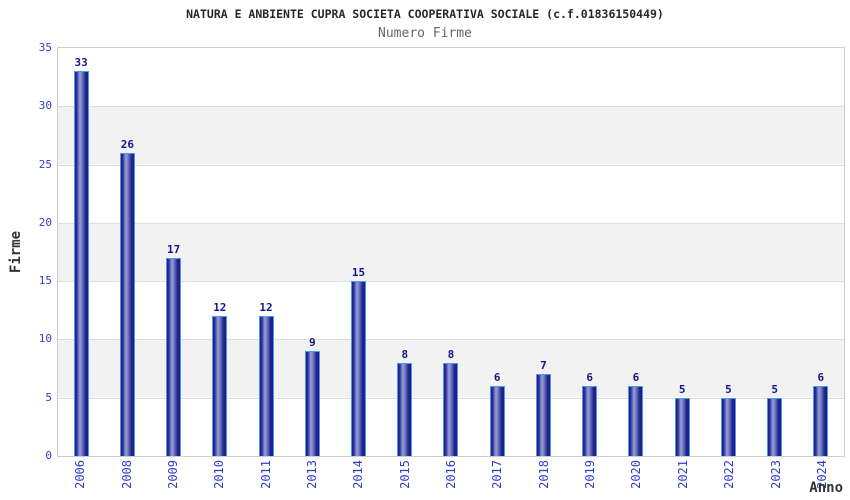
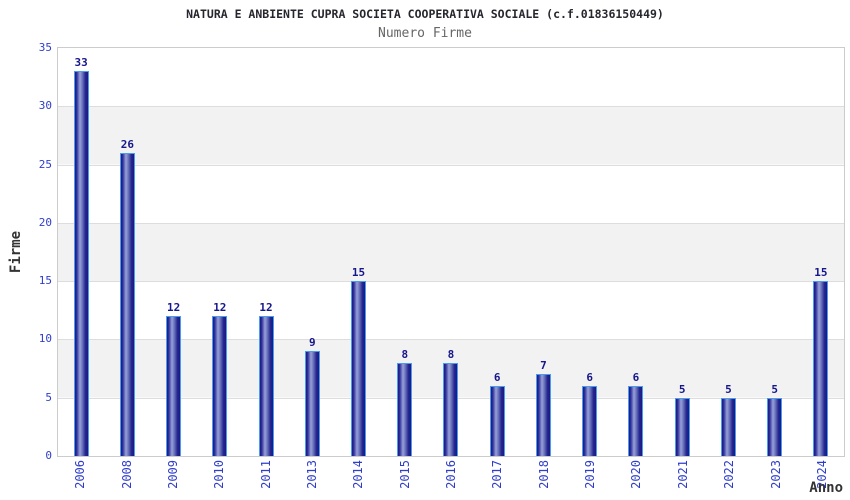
2009: 17 -> 12
2024: 6 -> 15
